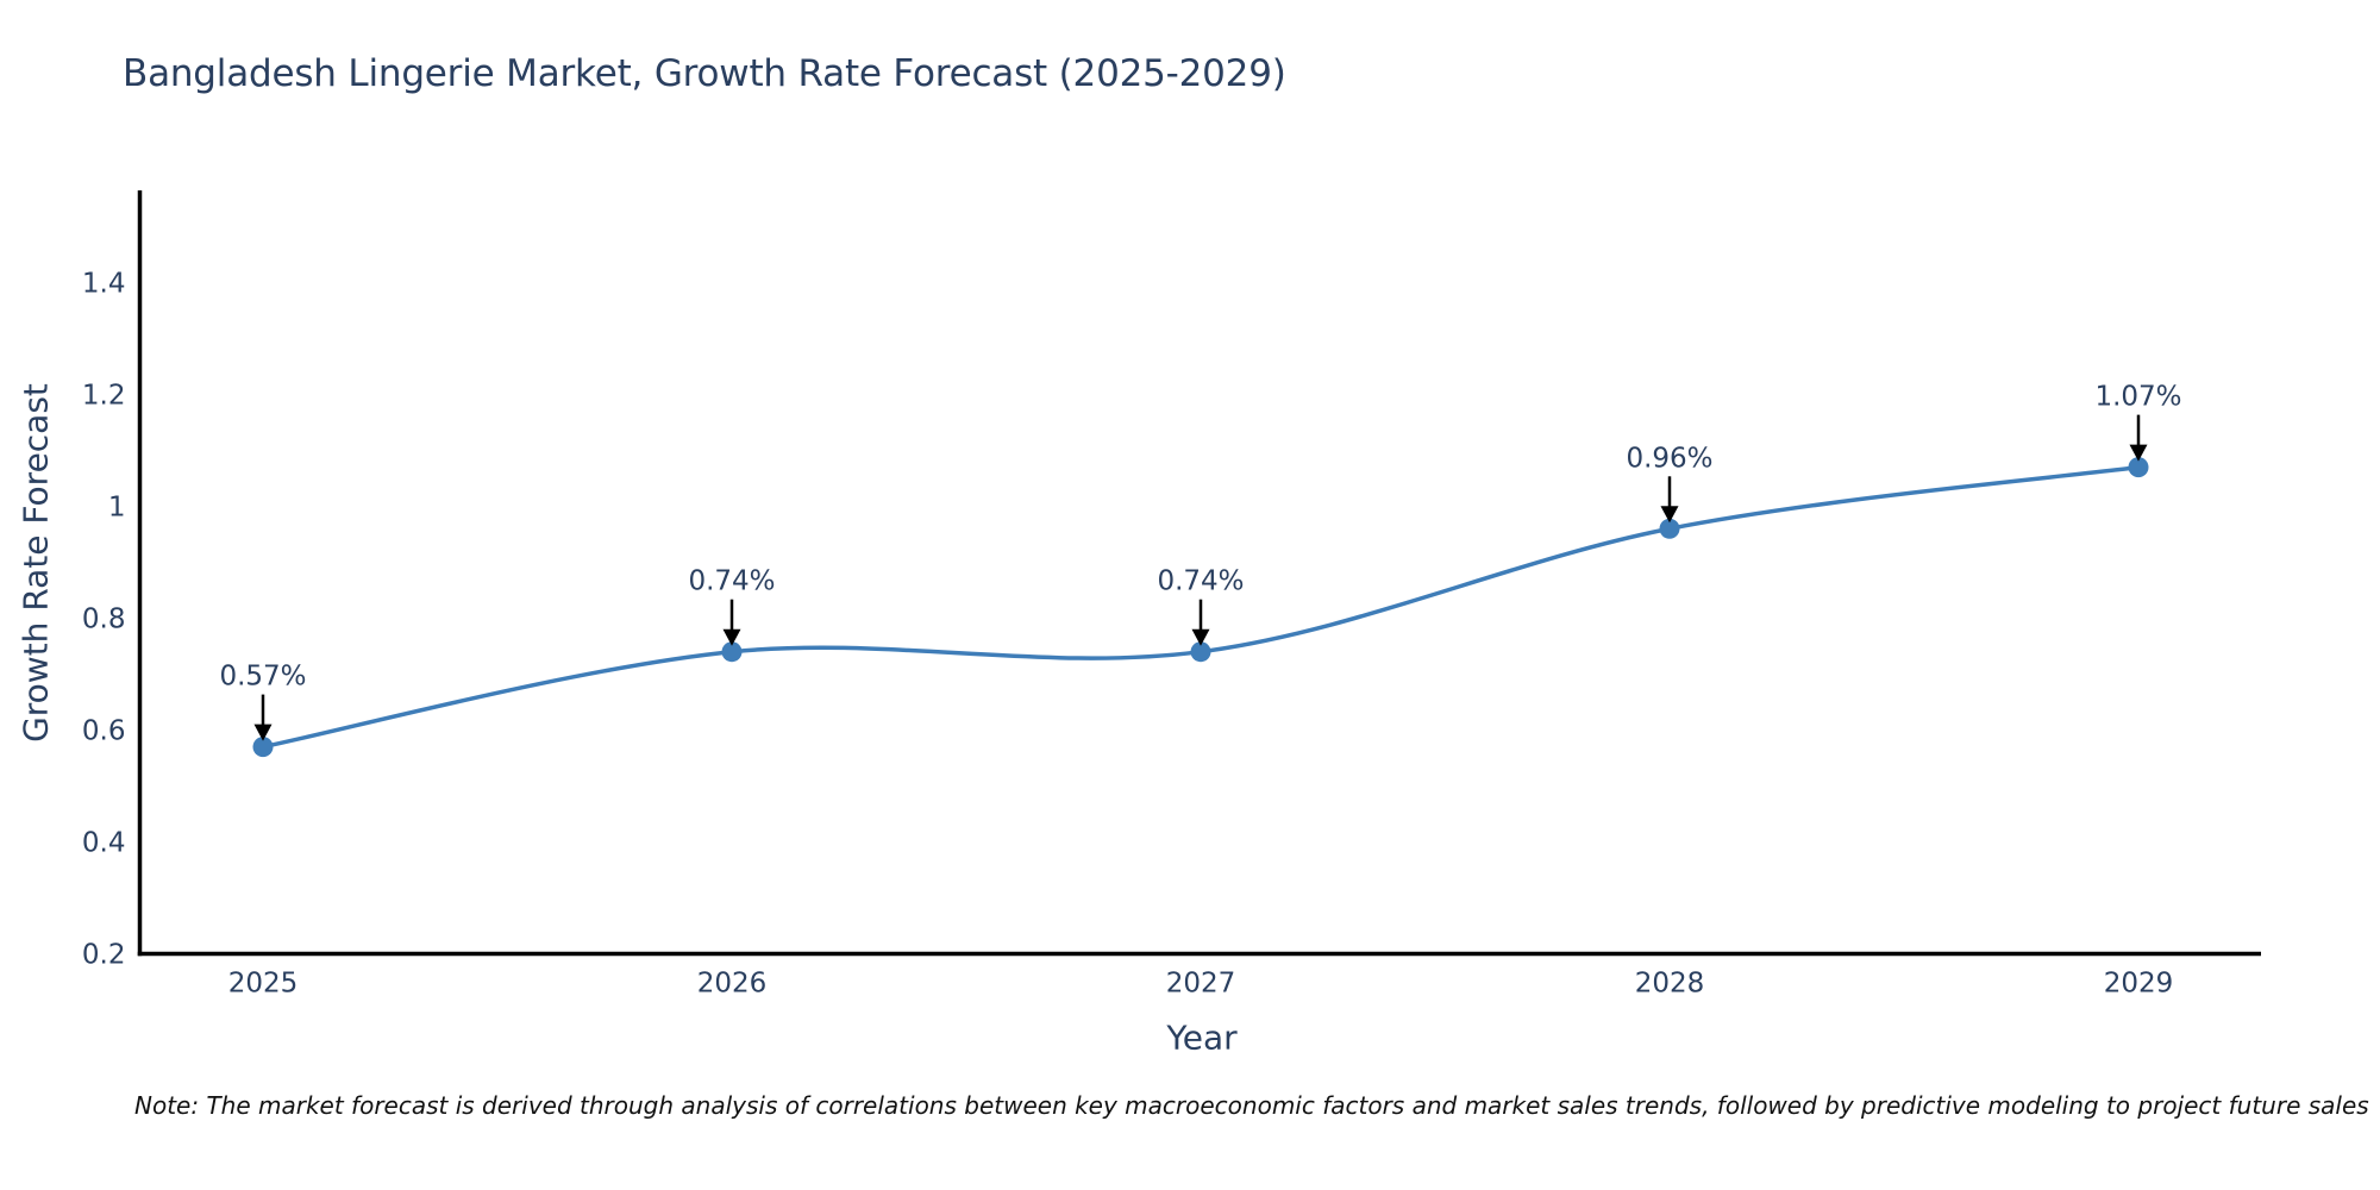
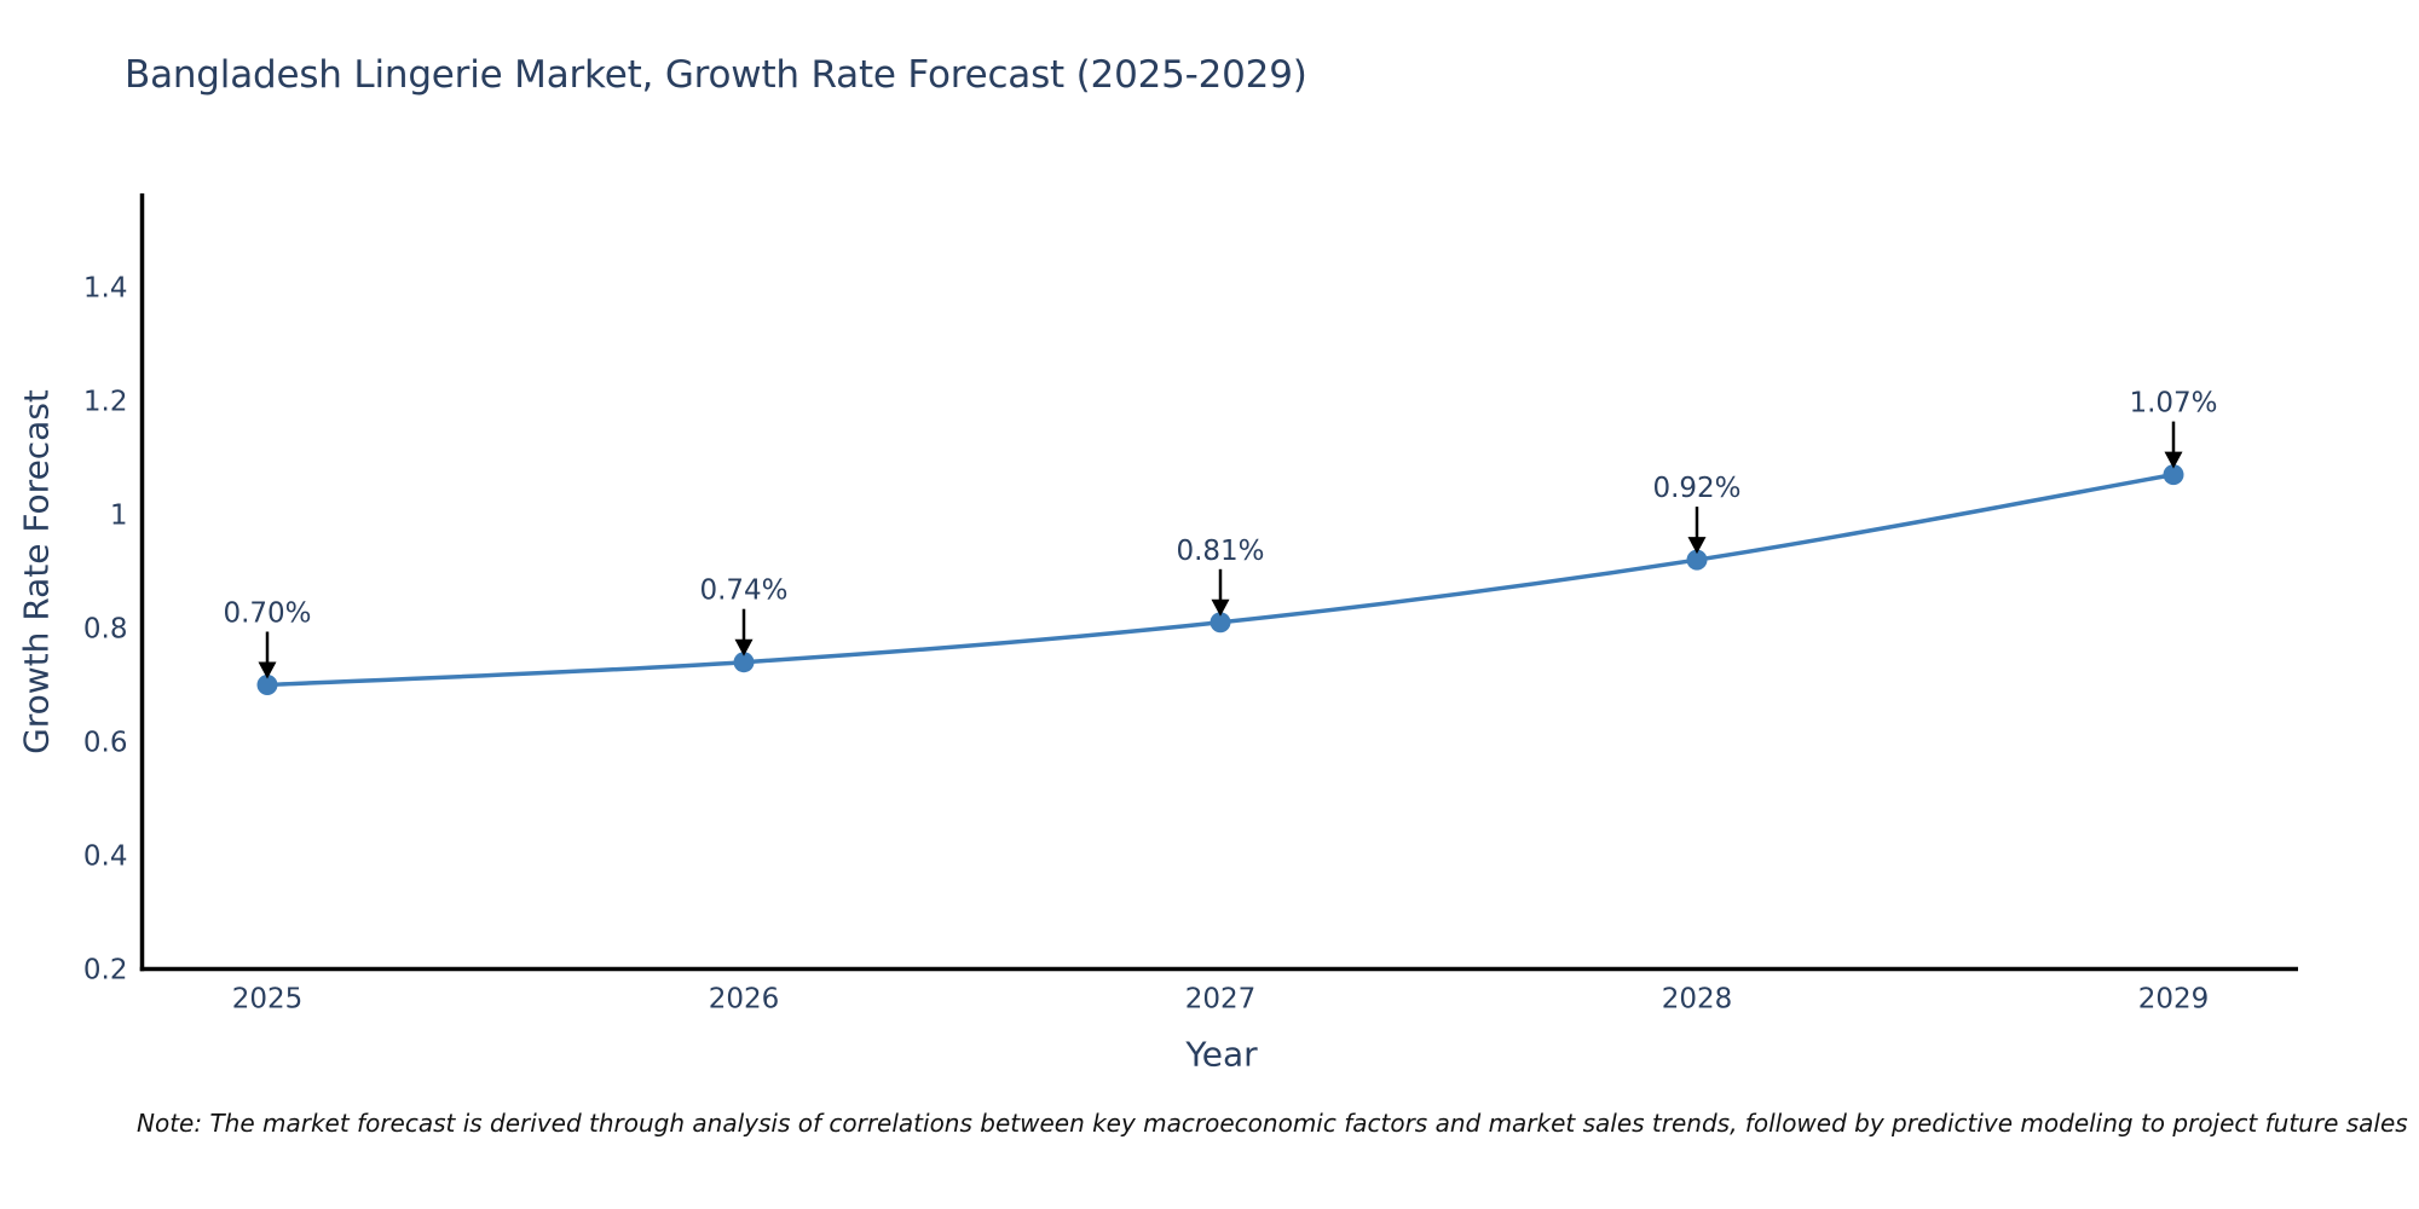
2025: 0.57% -> 0.70%
2027: 0.74% -> 0.81%
2028: 0.96% -> 0.92%
